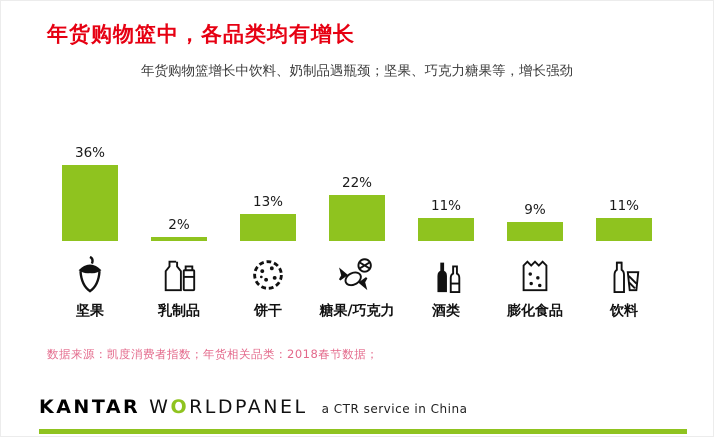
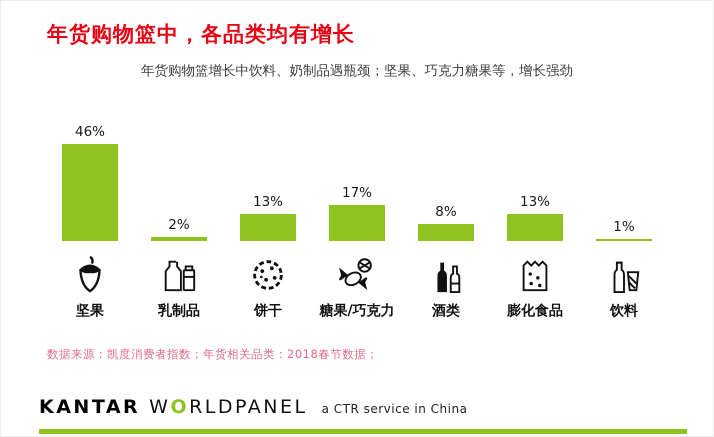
坚果: 36% -> 46%
糖果/巧克力: 22% -> 17%
酒类: 11% -> 8%
膨化食品: 9% -> 13%
饮料: 11% -> 1%
